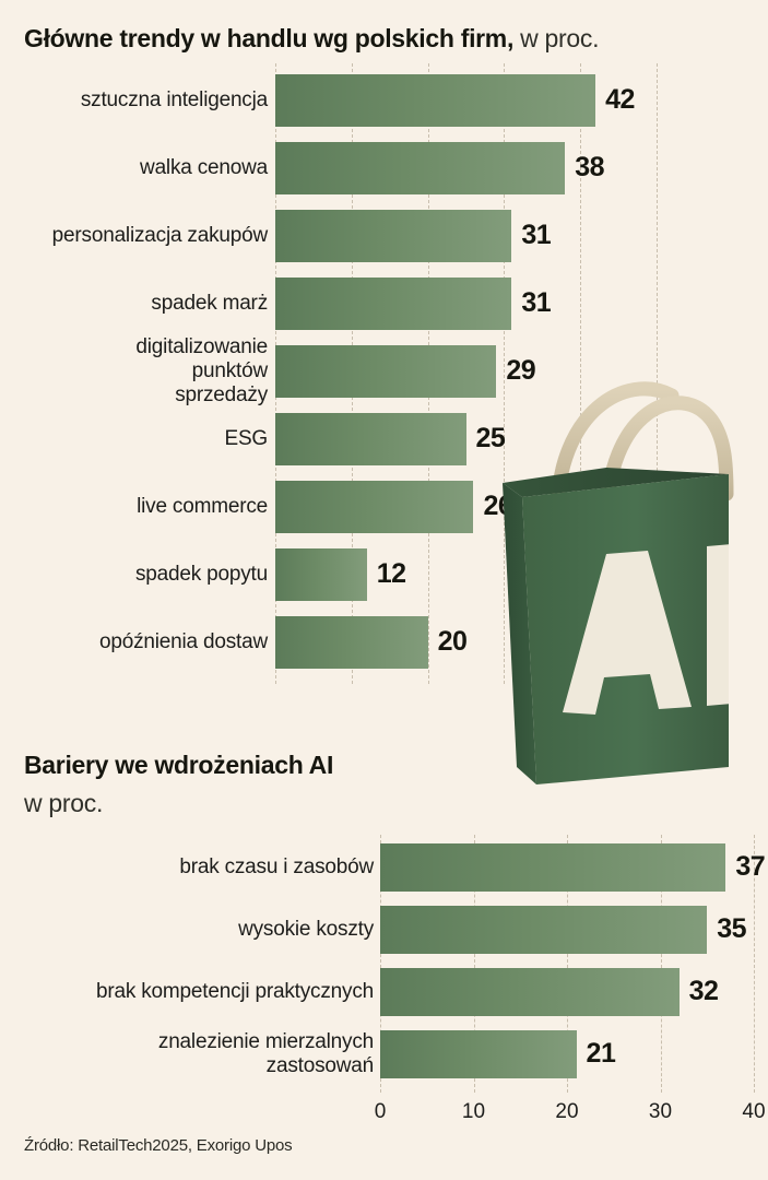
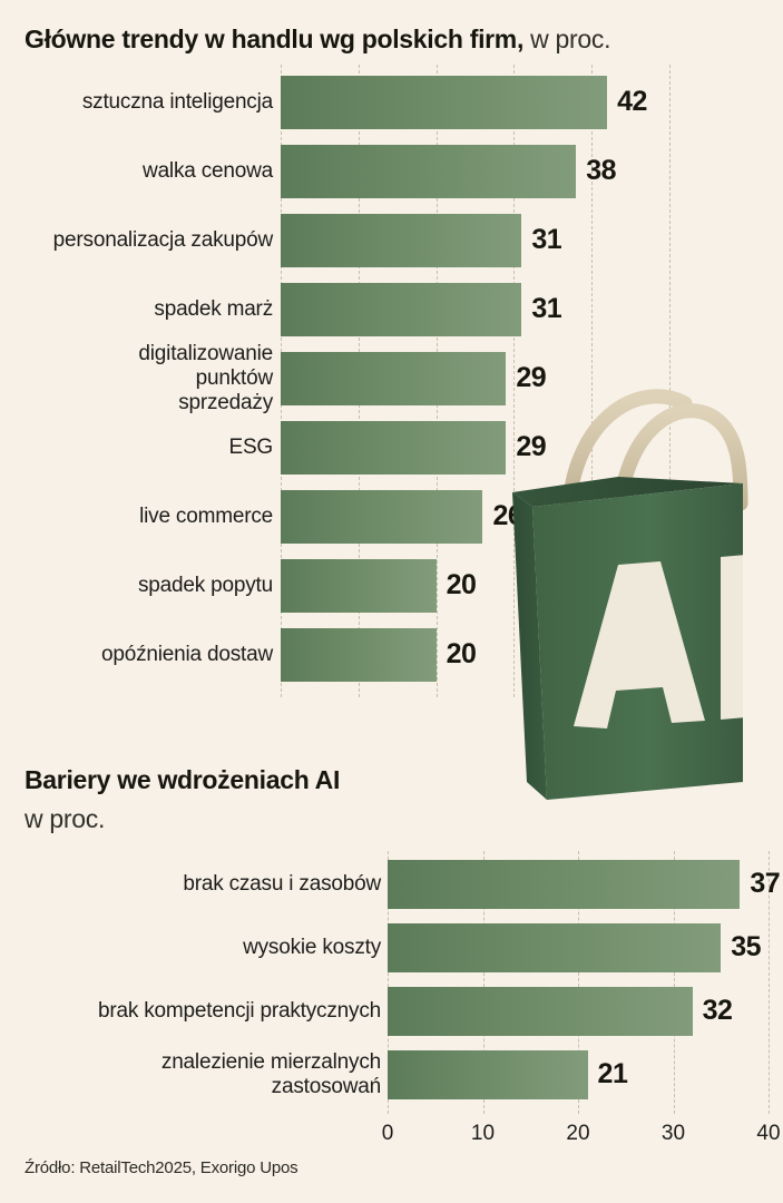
Główne trendy w handlu wg polskich firm, w proc./ESG: 25 -> 29
Główne trendy w handlu wg polskich firm, w proc./spadek popytu: 12 -> 20
